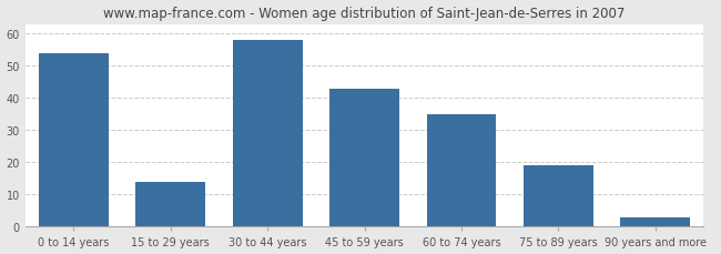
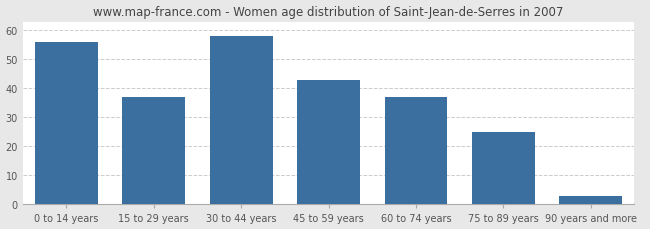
0 to 14 years: 54 -> 56
15 to 29 years: 14 -> 37
60 to 74 years: 35 -> 37
75 to 89 years: 19 -> 25
